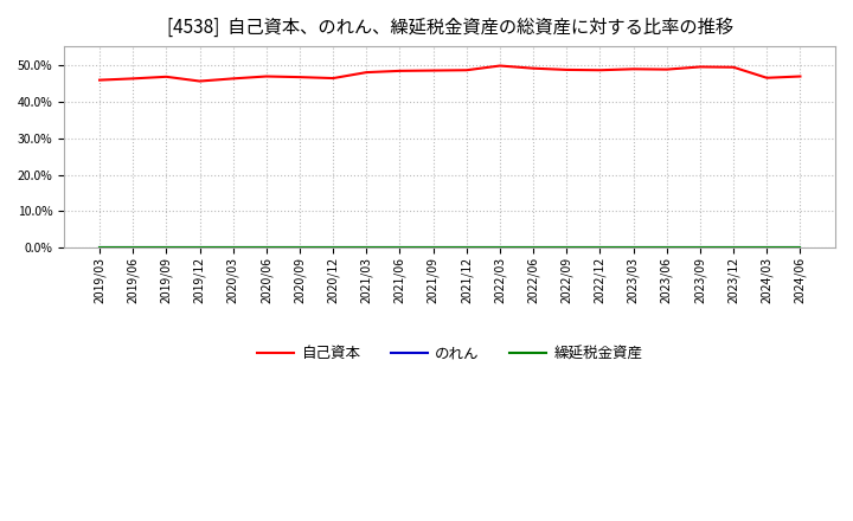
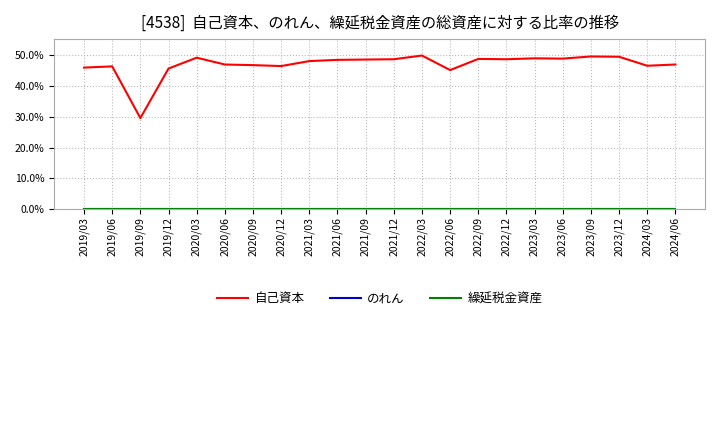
自己資本/2019/09: 46.7% -> 29.5%
自己資本/2020/03: 46.2% -> 49.0%
自己資本/2022/06: 49.0% -> 45.0%
